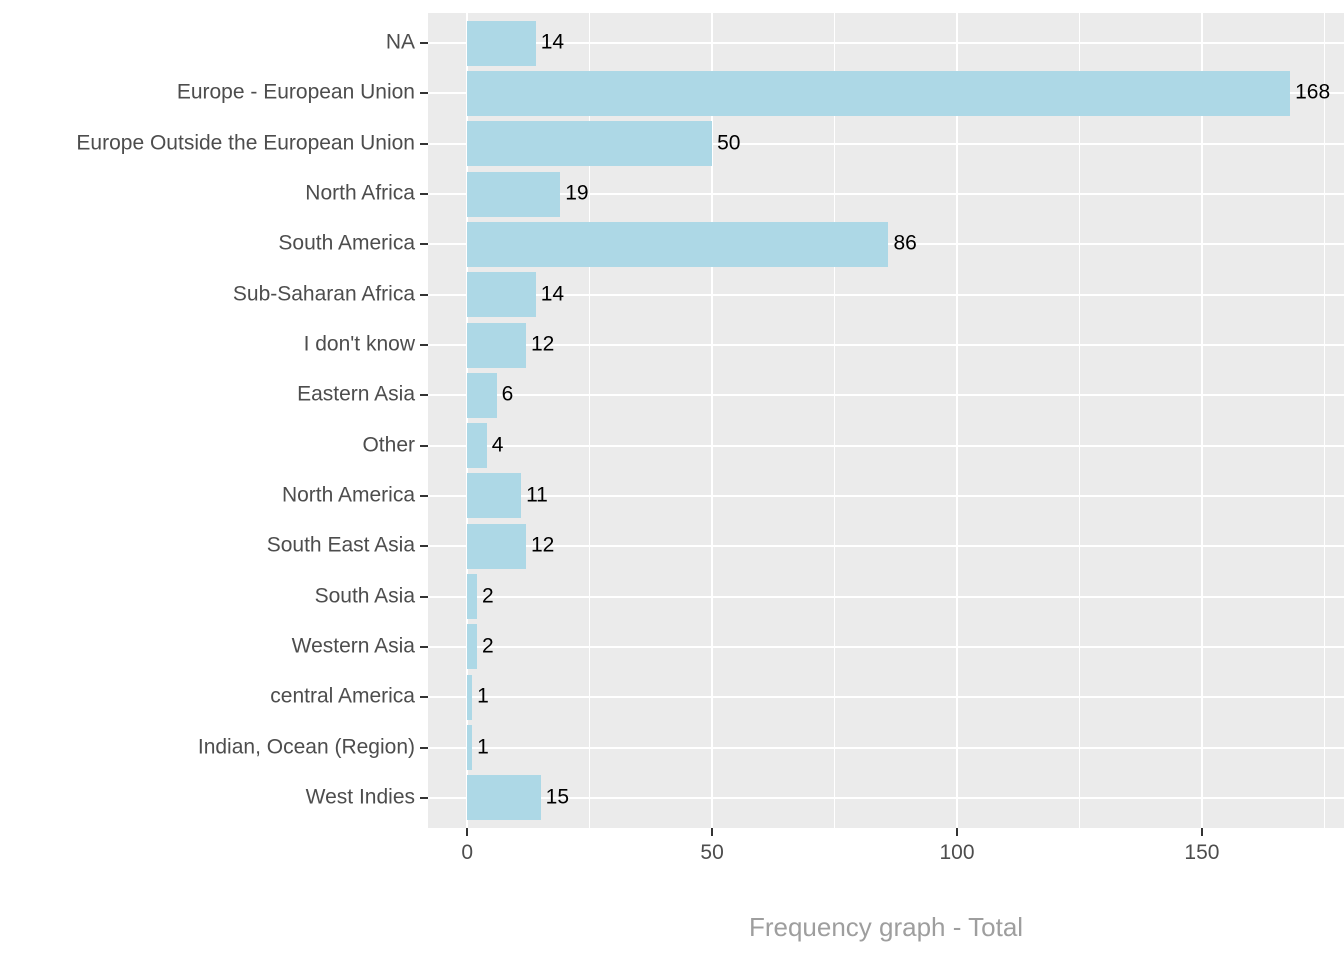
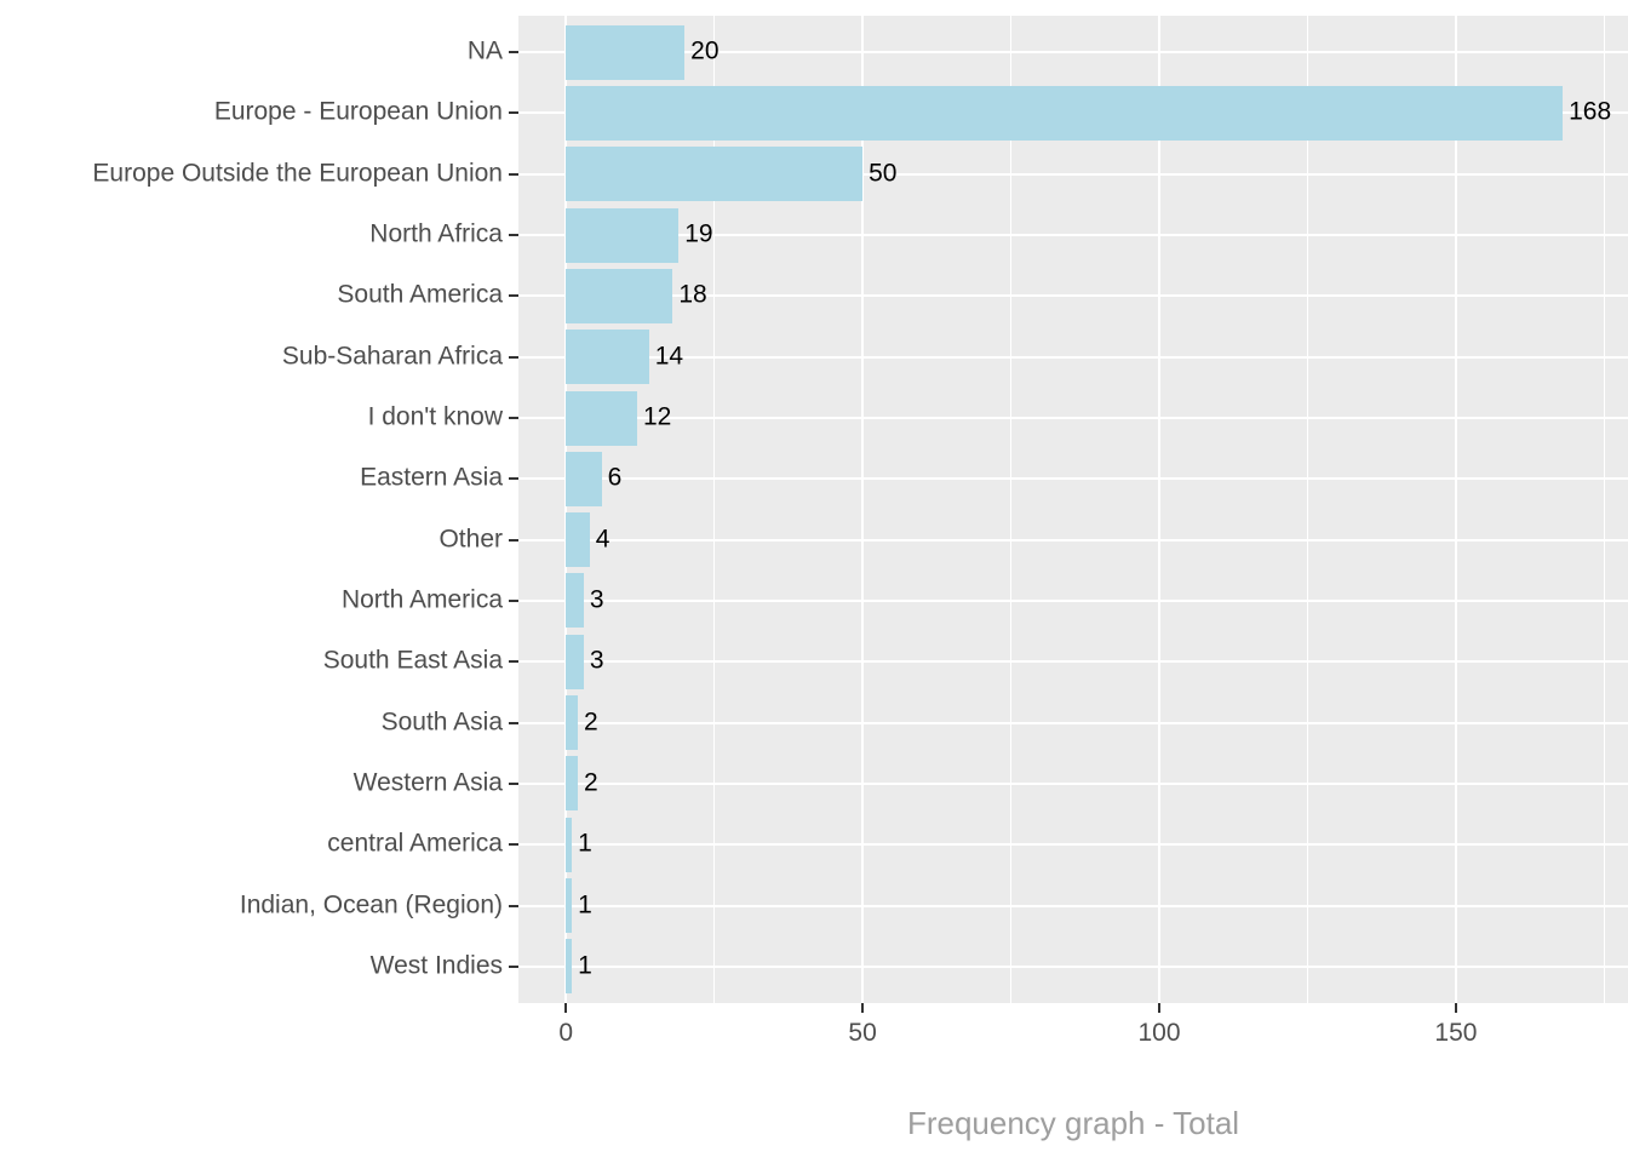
NA: 14 -> 20
South America: 86 -> 18
North America: 11 -> 3
South East Asia: 12 -> 3
West Indies: 15 -> 1
